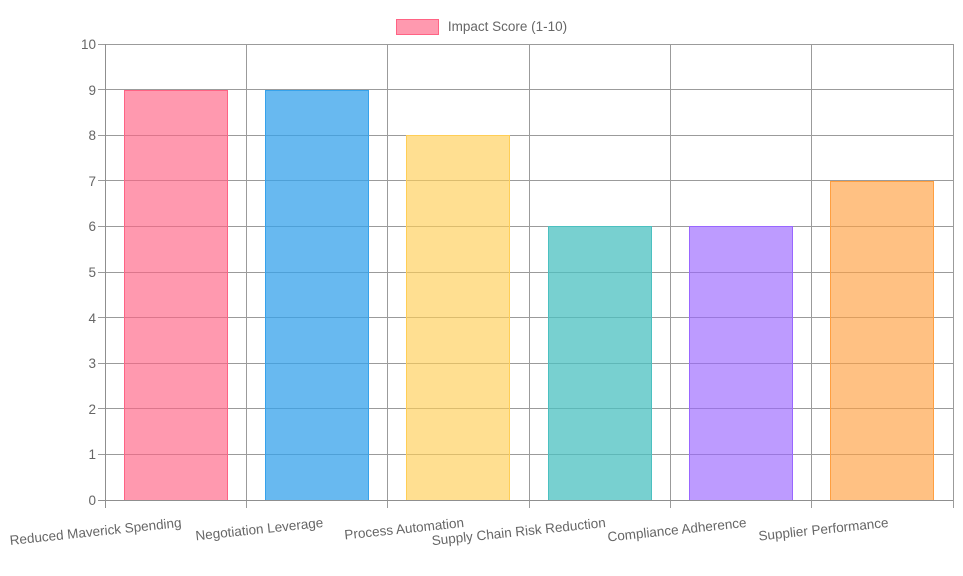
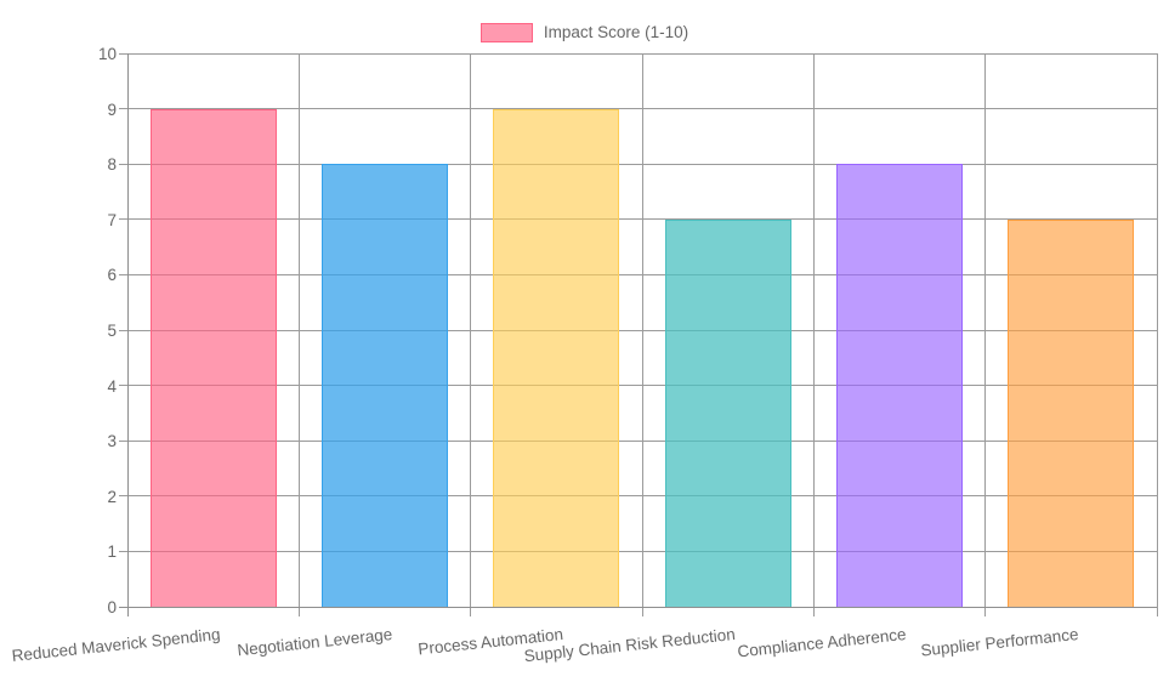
Negotiation Leverage: 9 -> 8
Process Automation: 8 -> 9
Supply Chain Risk Reduction: 6 -> 7
Compliance Adherence: 6 -> 8
